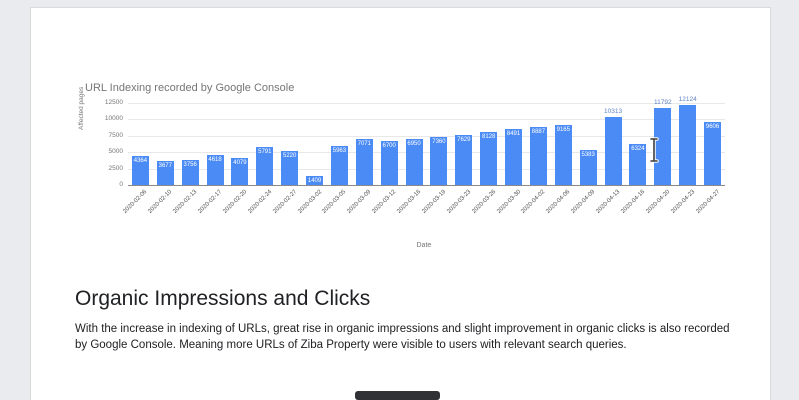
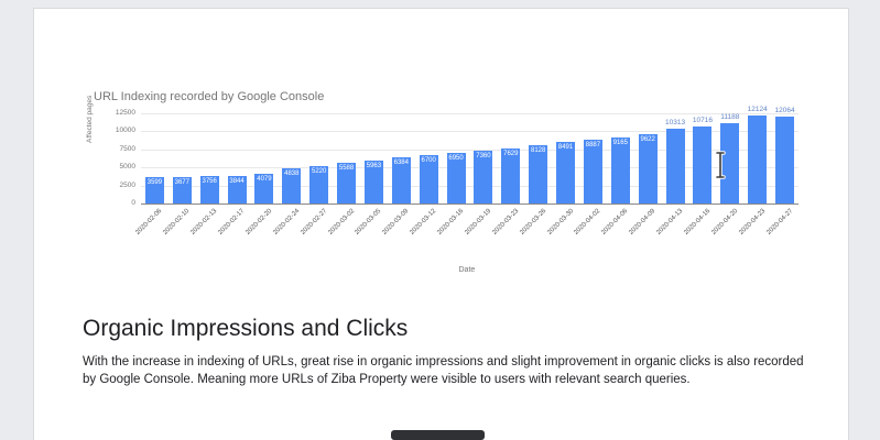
2020-02-06: 4364 -> 3599
2020-02-17: 4618 -> 3844
2020-02-24: 5791 -> 4838
2020-03-02: 1409 -> 5588
2020-03-09: 7071 -> 6384
2020-04-09: 5383 -> 9622
2020-04-16: 6324 -> 10716
2020-04-20: 11792 -> 11188
2020-04-27: 9606 -> 12064
